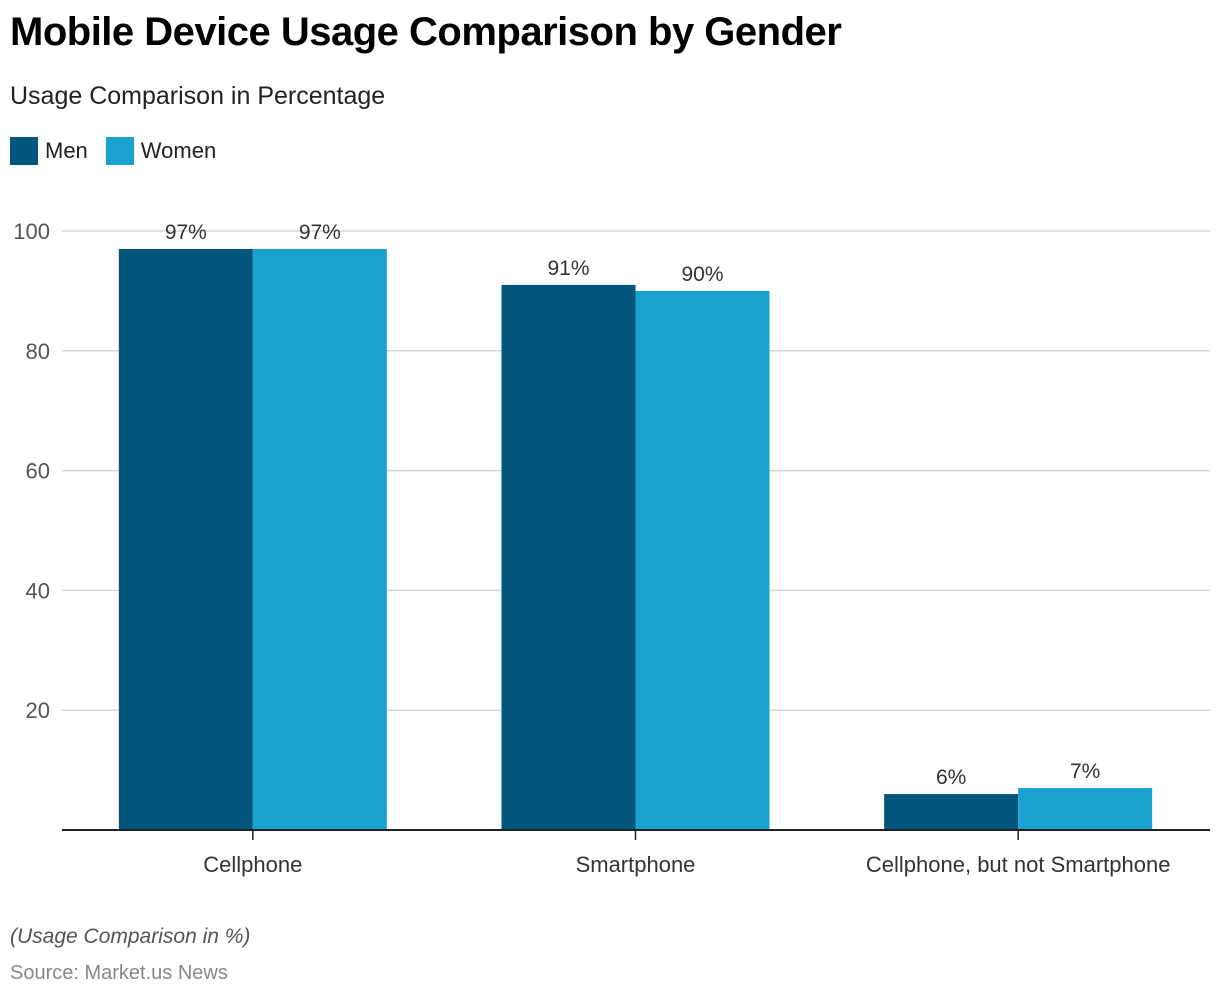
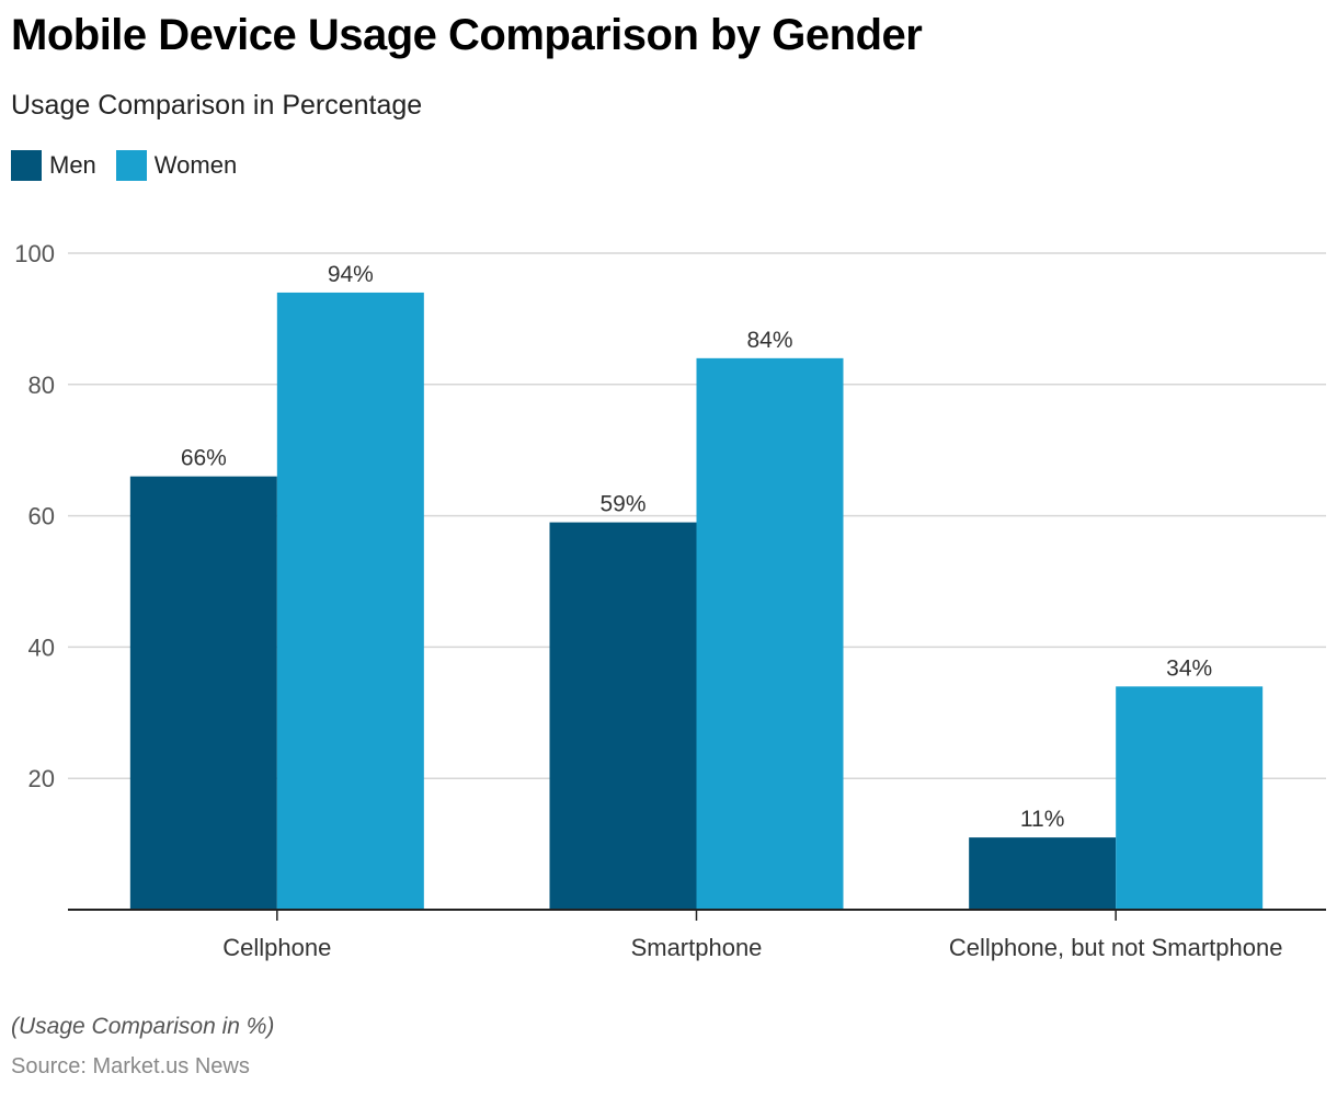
Men/Cellphone: 97% -> 66%
Women/Cellphone: 97% -> 94%
Men/Smartphone: 91% -> 59%
Women/Smartphone: 90% -> 84%
Men/Cellphone, but not Smartphone: 6% -> 11%
Women/Cellphone, but not Smartphone: 7% -> 34%
